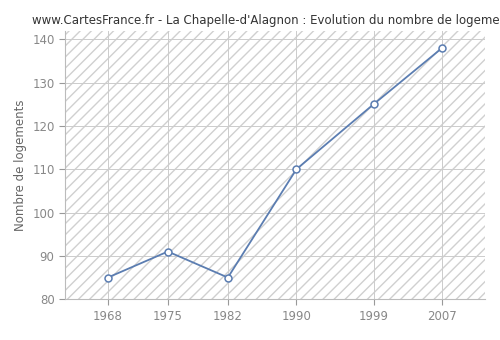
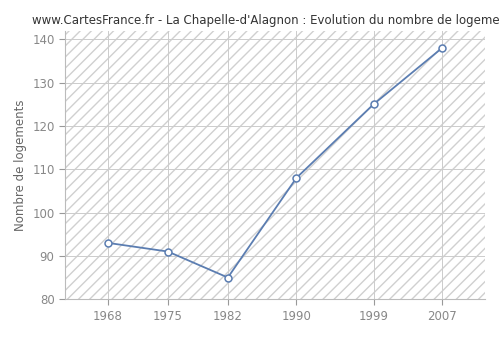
1968: 85 -> 93
1990: 110 -> 108
